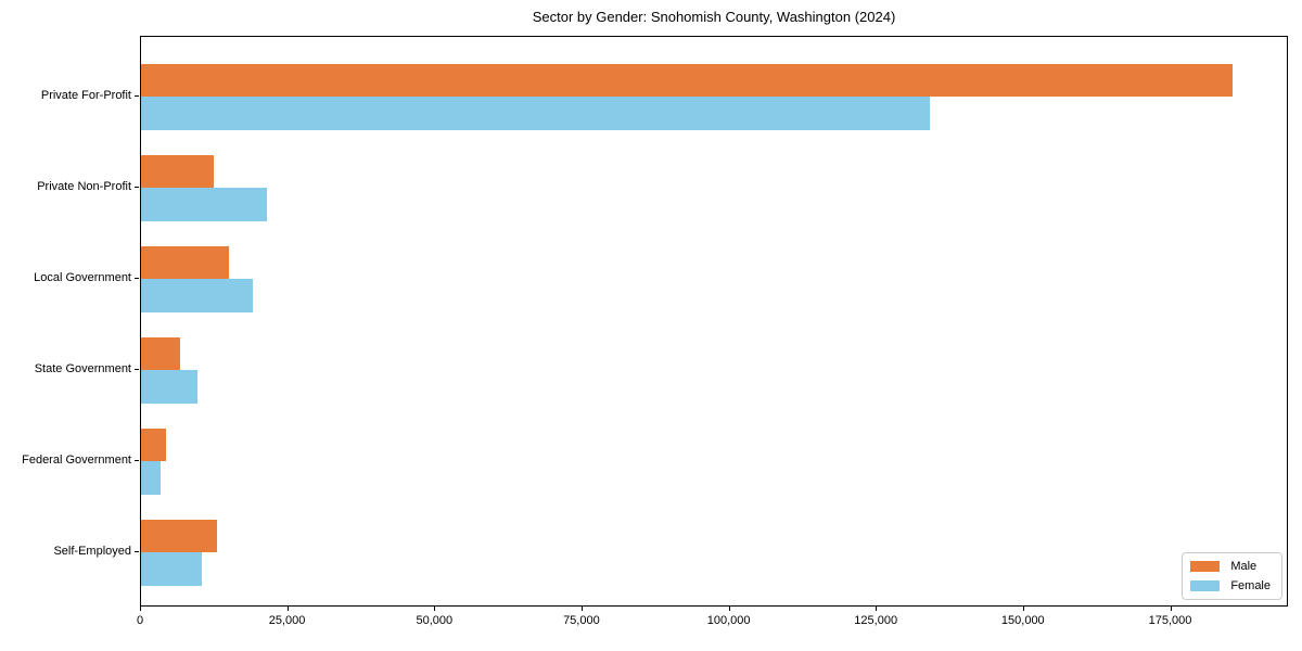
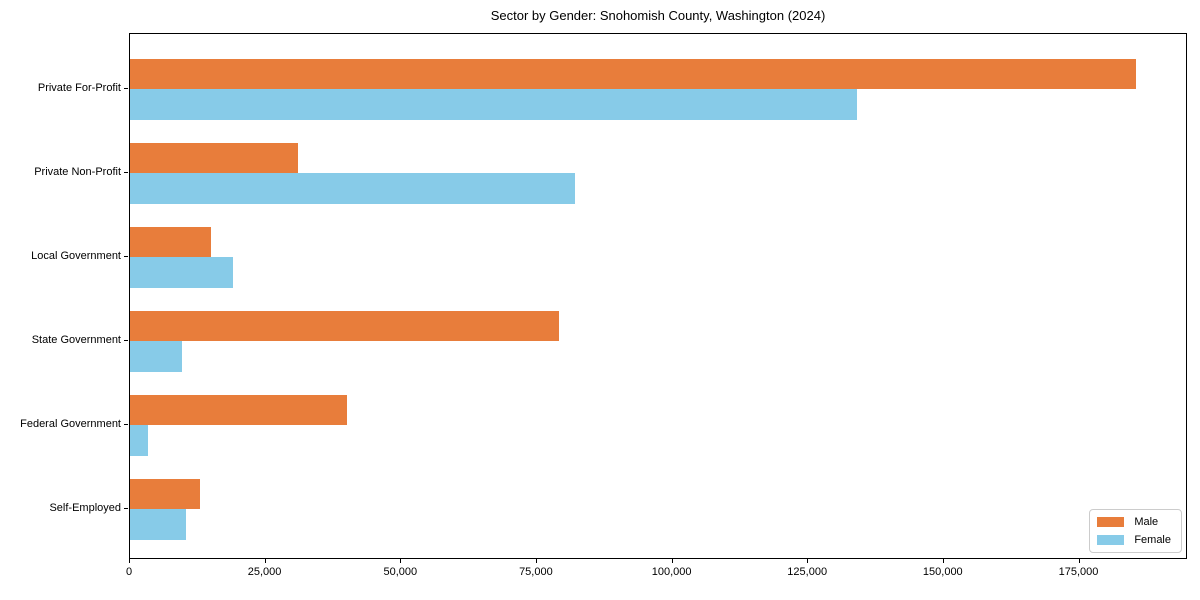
Male/Private Non-Profit: 12000 -> 31000
Female/Private Non-Profit: 21000 -> 82000
Male/State Government: 7000 -> 79000
Male/Federal Government: 4000 -> 40000
